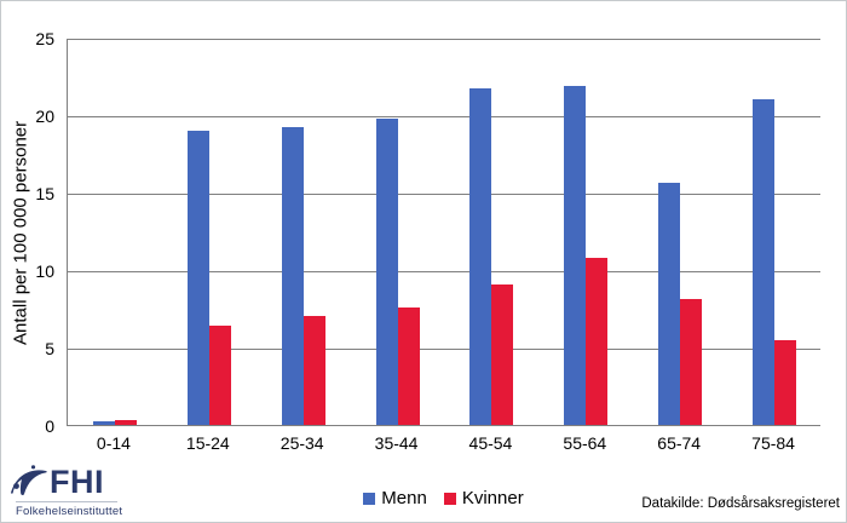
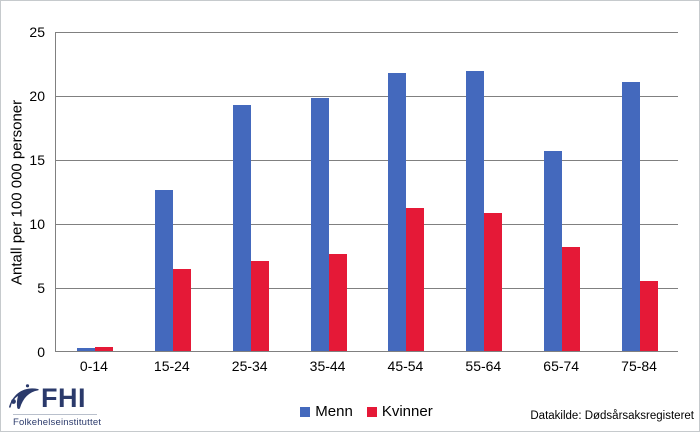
Menn/15-24: 19.0 -> 12.6
Kvinner/45-54: 9.1 -> 11.2
